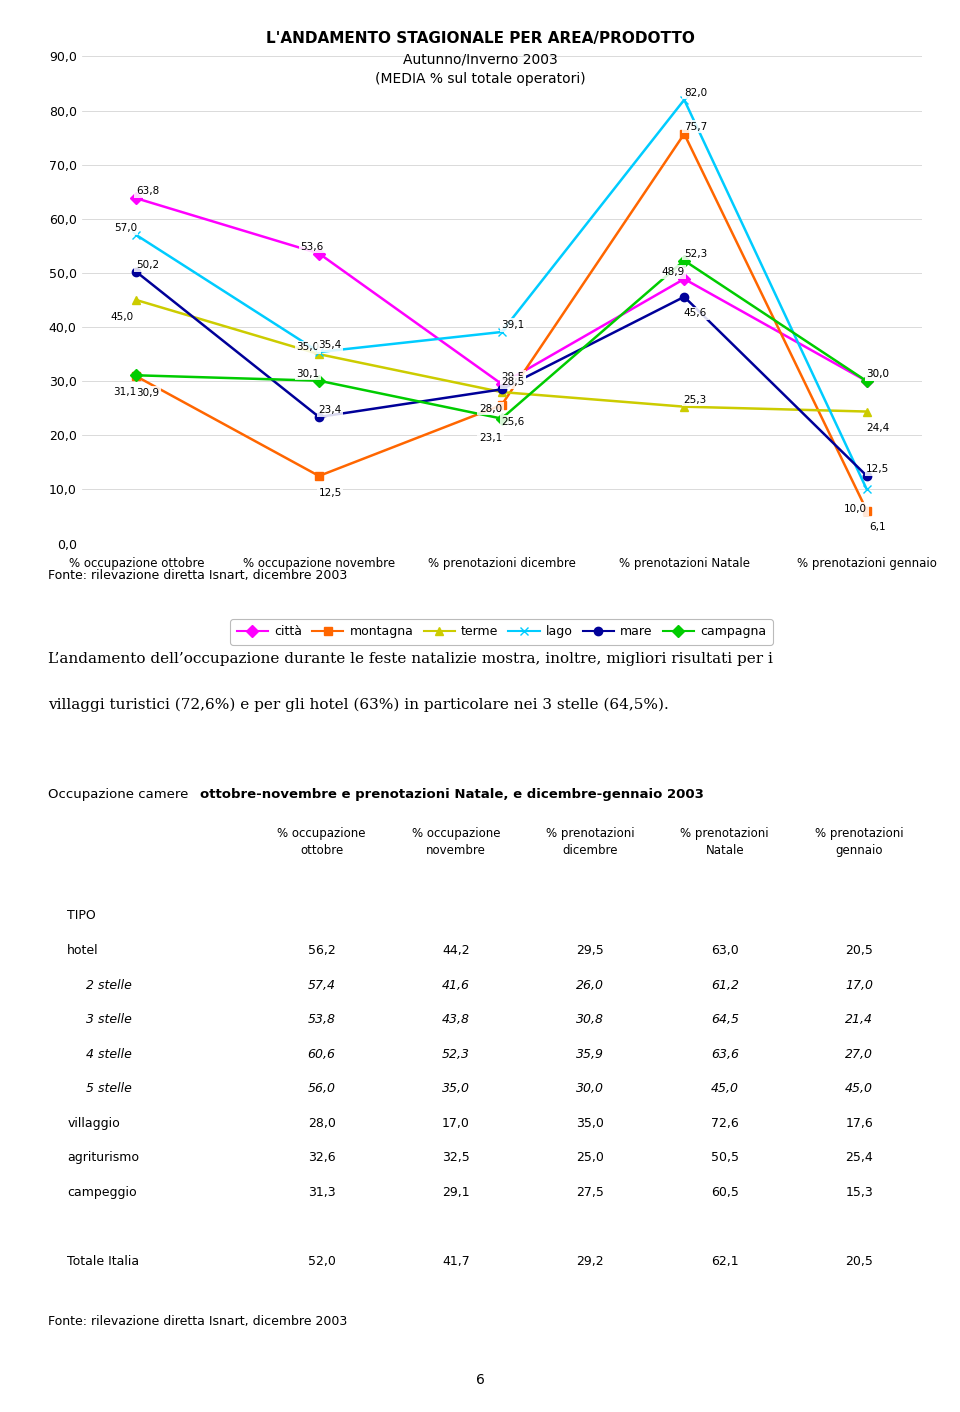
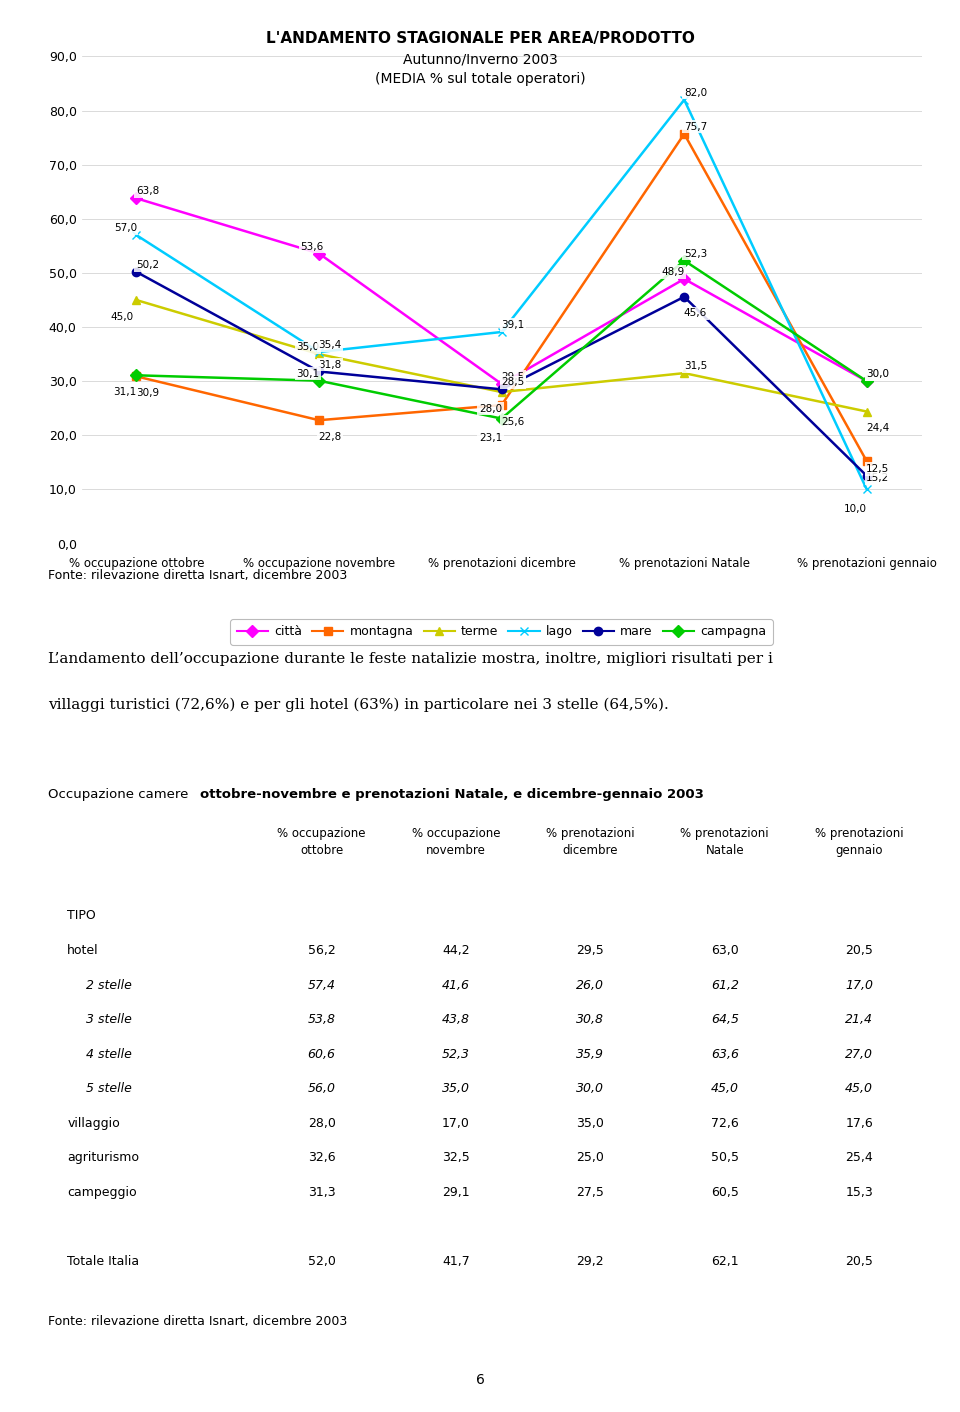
montagna/% occupazione novembre: 12,5 -> 22,8
mare/% occupazione novembre: 23,4 -> 31,8
terme/% prenotazioni Natale: 25,3 -> 31,5
montagna/% prenotazioni gennaio: 6,1 -> 15,2
